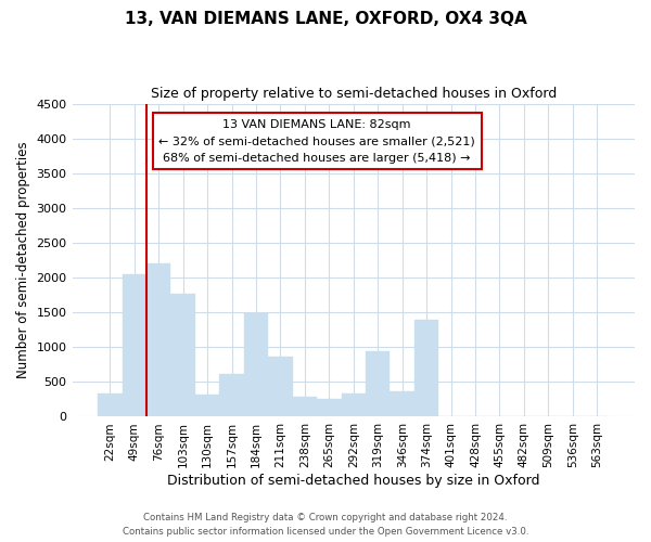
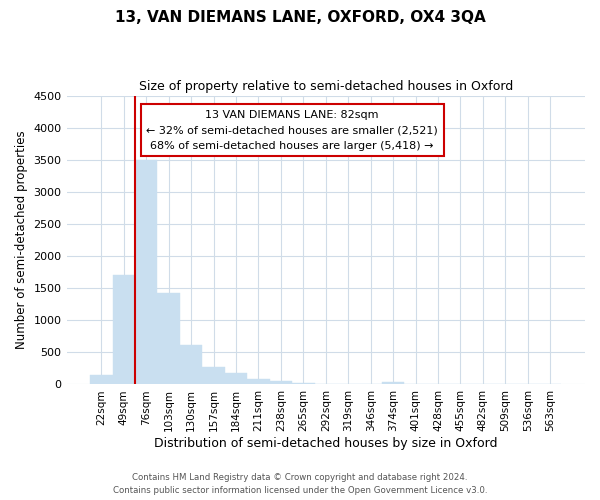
22sqm: 340 -> 150
49sqm: 2040 -> 1700
76sqm: 2200 -> 3500
103sqm: 1760 -> 1430
130sqm: 320 -> 620
157sqm: 620 -> 270
184sqm: 1480 -> 180
211sqm: 860 -> 90
238sqm: 280 -> 60
265sqm: 260 -> 20
292sqm: 340 -> 10
319sqm: 940 -> 0
346sqm: 360 -> 0
374sqm: 1400 -> 40
